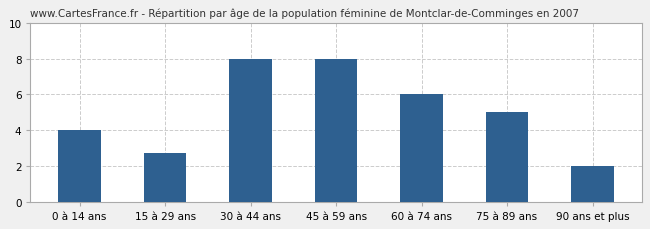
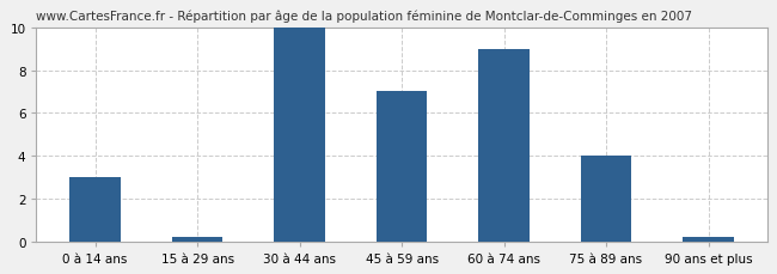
0 à 14 ans: 4.0 -> 3.0
15 à 29 ans: 2.7 -> 0.2
30 à 44 ans: 8.0 -> 10.0
45 à 59 ans: 8.0 -> 7.0
60 à 74 ans: 6.0 -> 9.0
75 à 89 ans: 5.0 -> 4.0
90 ans et plus: 2.0 -> 0.2
